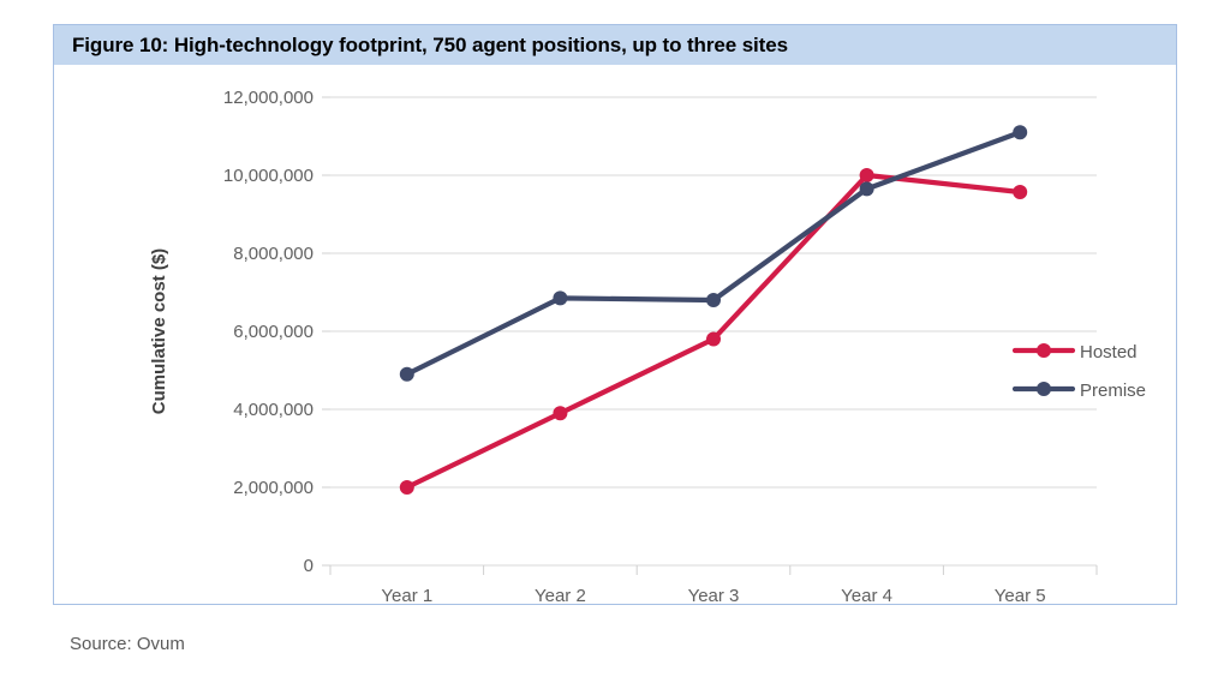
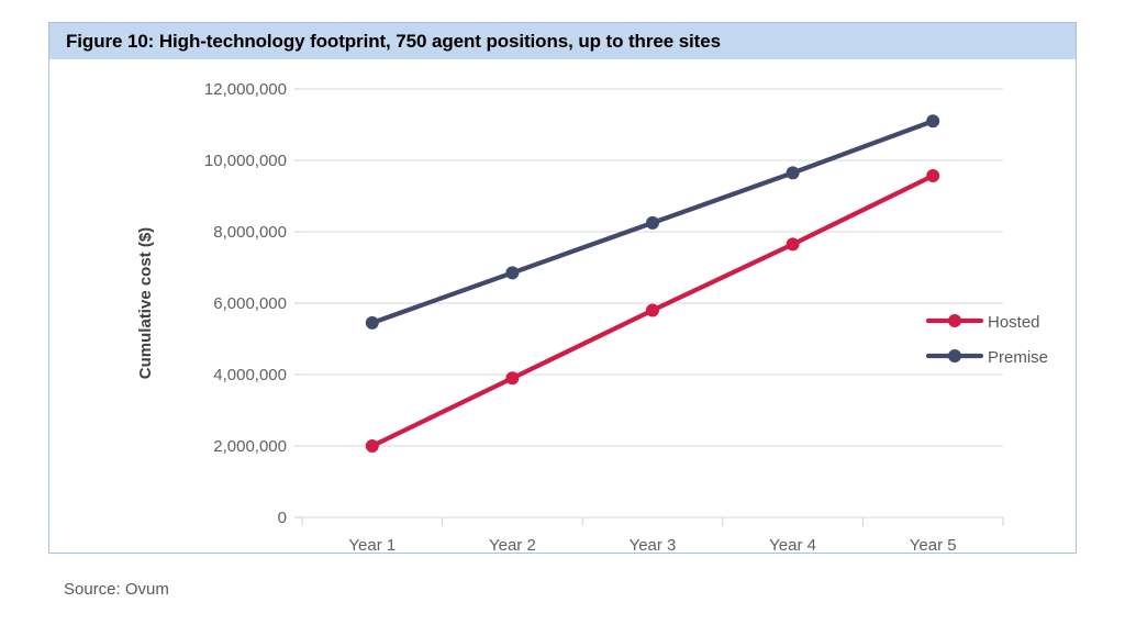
Premise/Year 1: 4900000 -> 5400000
Premise/Year 3: 6800000 -> 8200000
Hosted/Year 4: 10000000 -> 7600000
